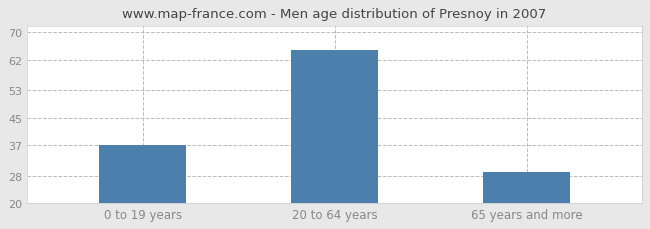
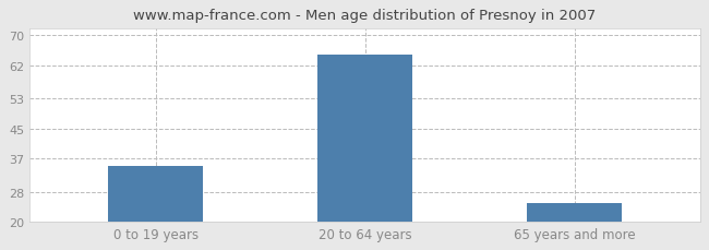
0 to 19 years: 37 -> 35
65 years and more: 29 -> 25
